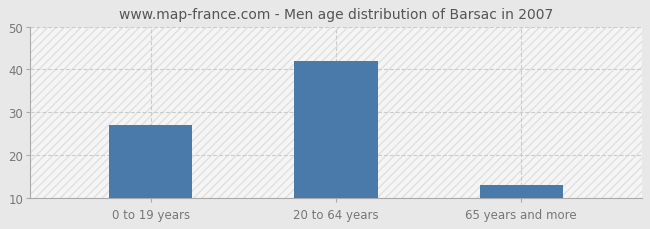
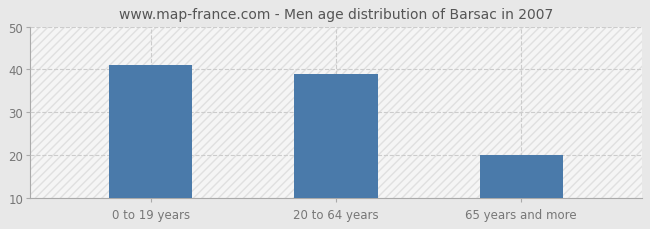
0 to 19 years: 27 -> 41
20 to 64 years: 42 -> 39
65 years and more: 13 -> 20
